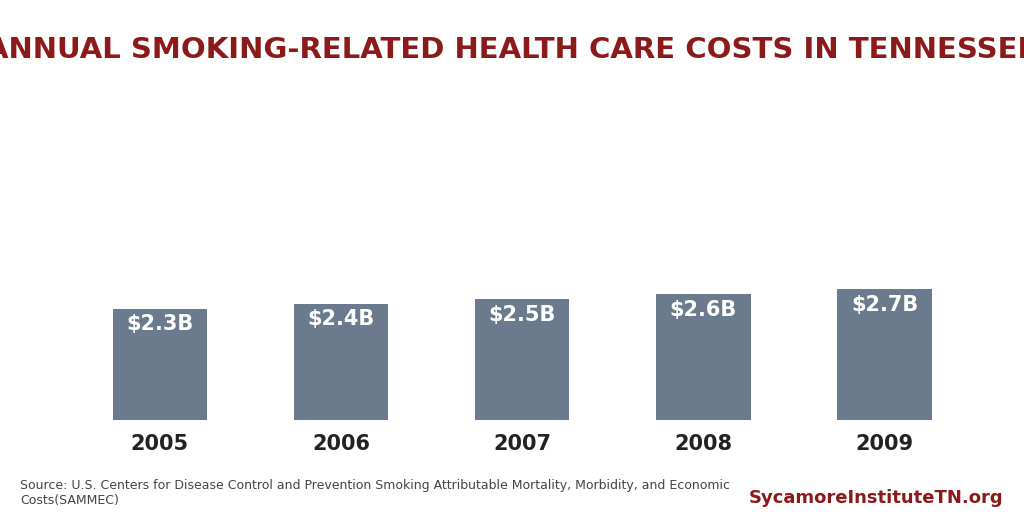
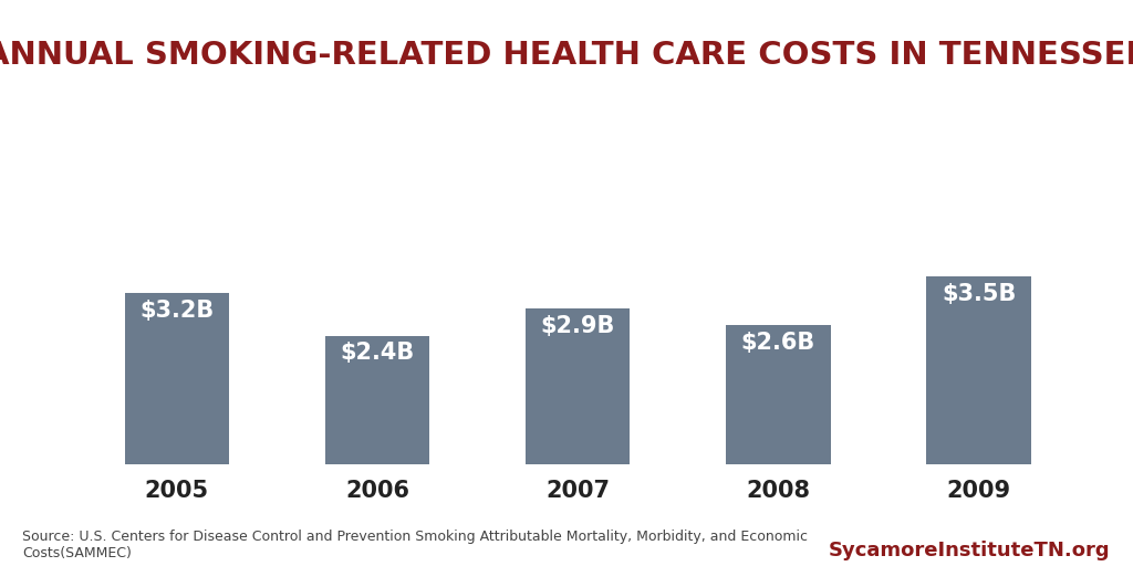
2005: $2.3B -> $3.2B
2007: $2.5B -> $2.9B
2009: $2.7B -> $3.5B
